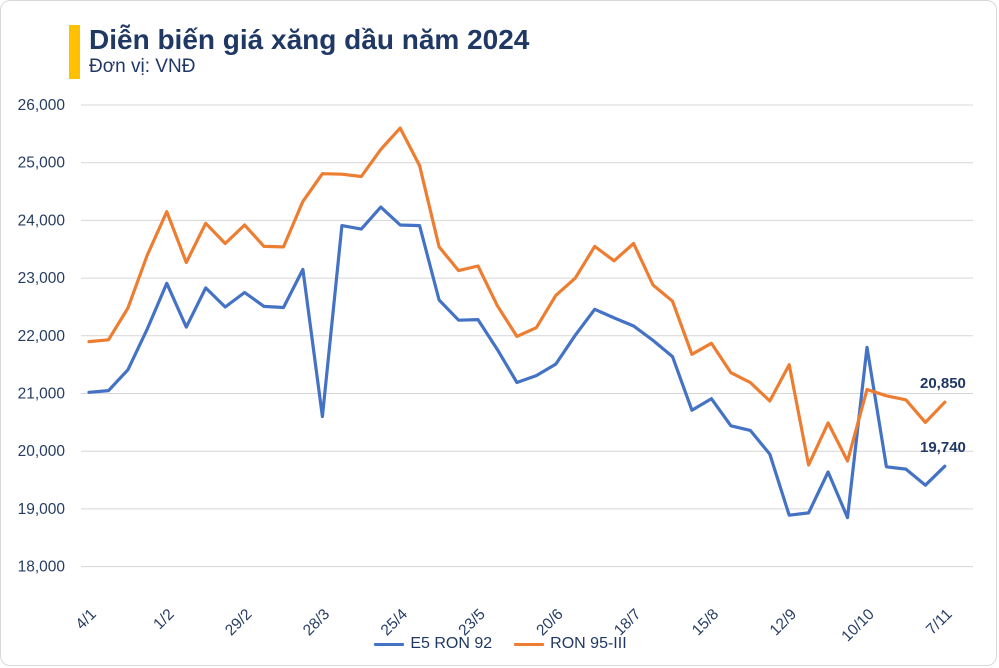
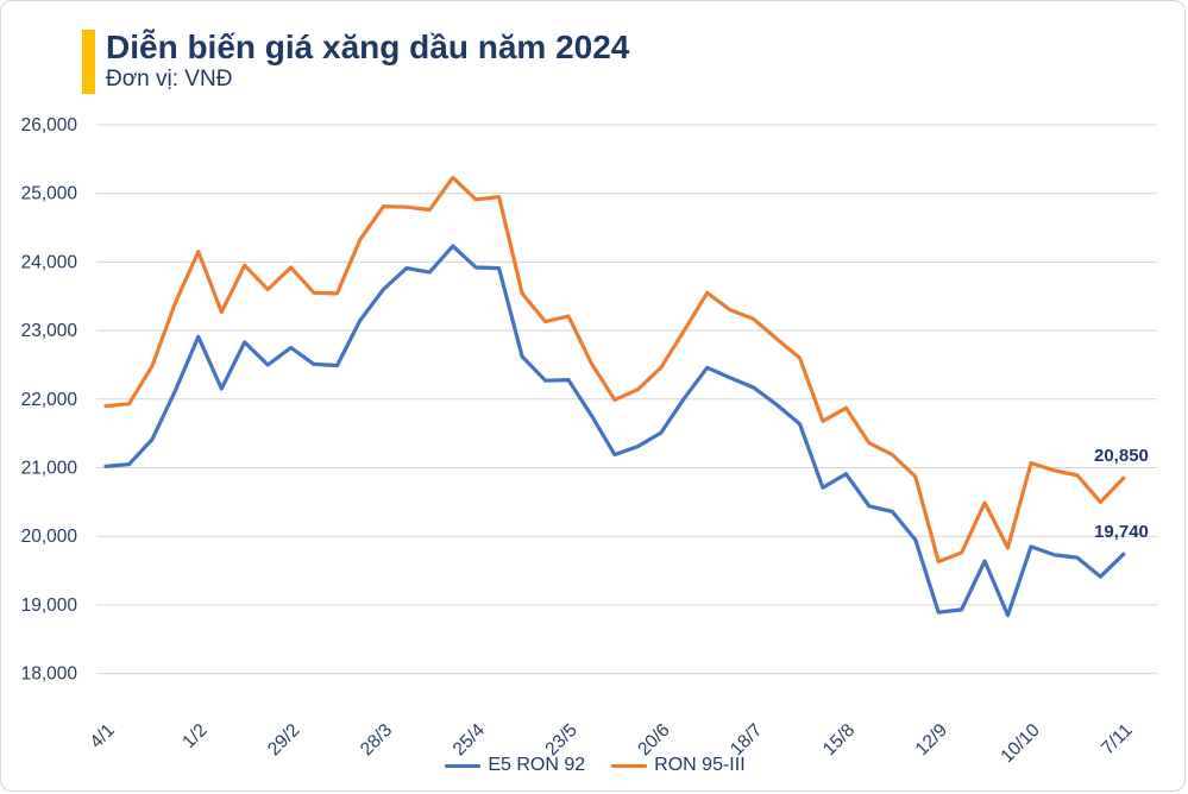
E5 RON 92/28/3: 20600 -> 23600
RON 95-III/25/4: 25600 -> 24900
RON 95-III/20/6: 22700 -> 22500
RON 95-III/18/7: 23600 -> 23200
RON 95-III/12/9: 21500 -> 19600
E5 RON 92/10/10: 21800 -> 19800
